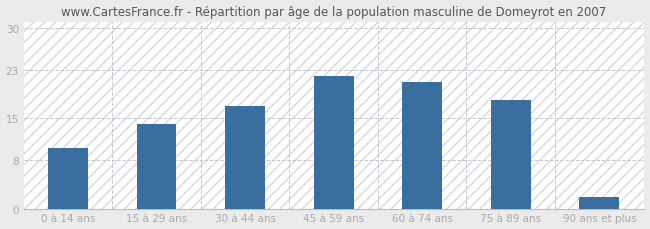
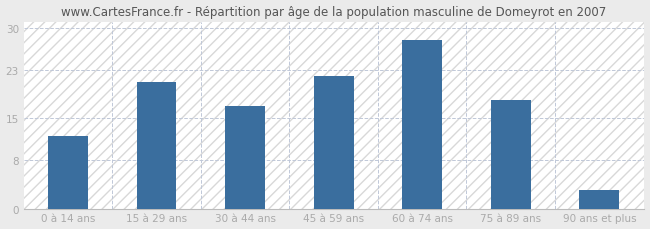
0 à 14 ans: 10 -> 12
15 à 29 ans: 14 -> 21
60 à 74 ans: 21 -> 28
90 ans et plus: 2 -> 3
